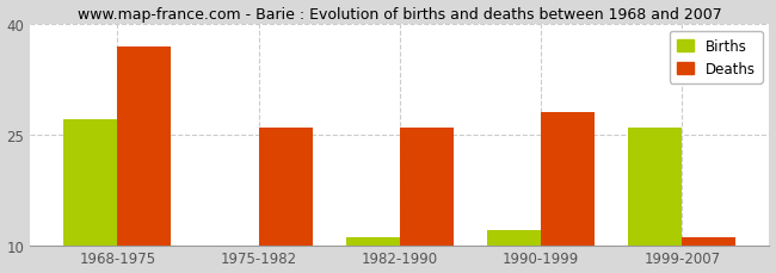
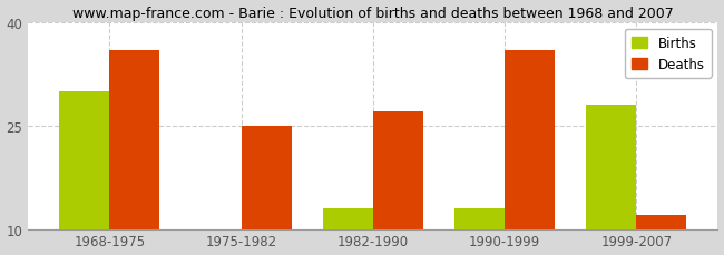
Births/1968-1975: 27 -> 30
Deaths/1968-1975: 37 -> 36
Deaths/1975-1982: 26 -> 25
Births/1982-1990: 11 -> 13
Deaths/1982-1990: 26 -> 27
Births/1990-1999: 12 -> 13
Deaths/1990-1999: 28 -> 36
Births/1999-2007: 26 -> 28
Deaths/1999-2007: 11 -> 12
